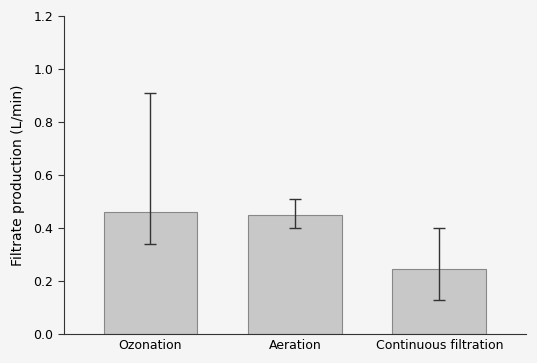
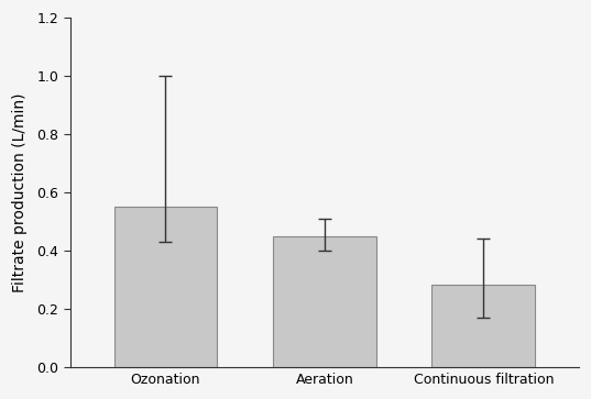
Ozonation: 0.460 -> 0.550
Continuous filtration: 0.245 -> 0.285
